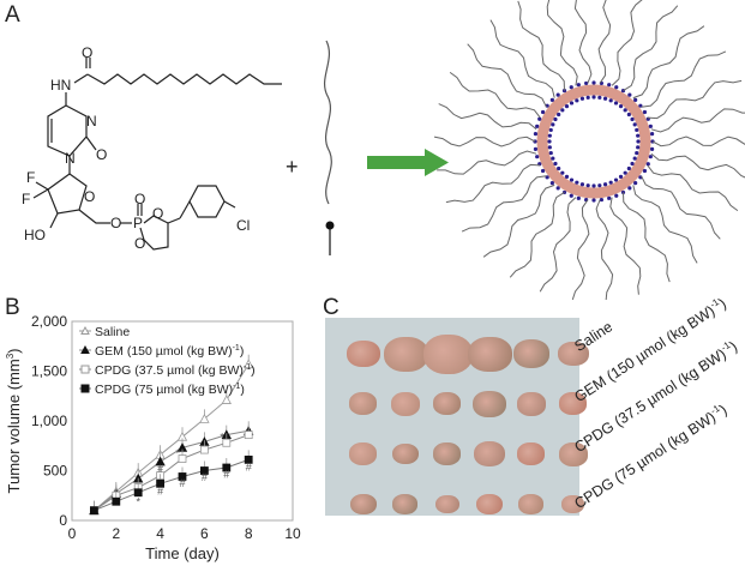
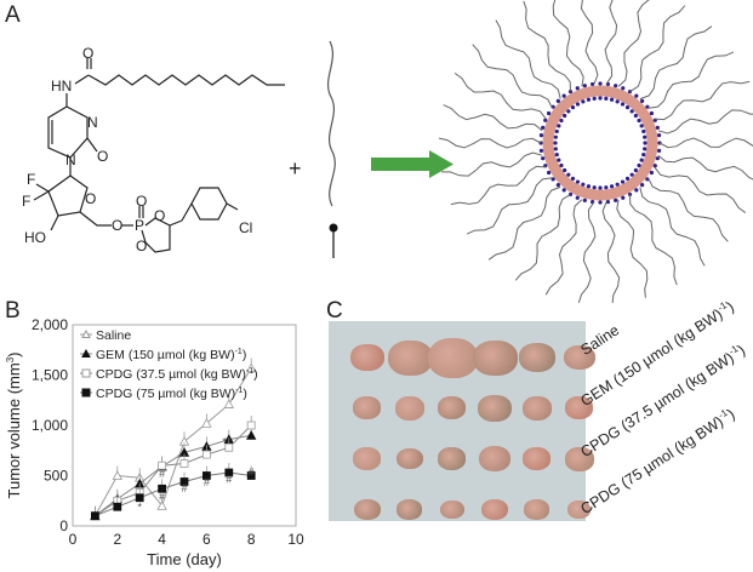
Saline/2: 300 -> 500
Saline/4: 700 -> 200
CPDG (37.5 µmol (kg BW)-1)/4: 400 -> 600
CPDG (37.5 µmol (kg BW)-1)/8: 900 -> 1000
CPDG (75 µmol (kg BW)-1)/8: 600 -> 500
